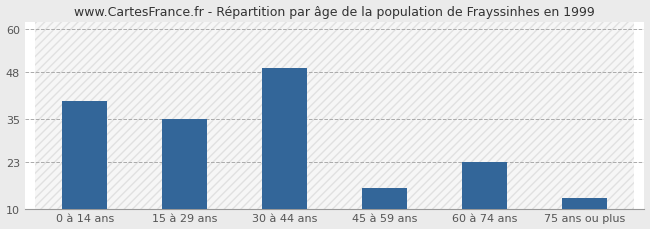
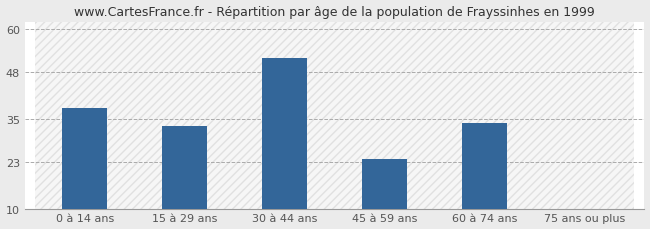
0 à 14 ans: 40 -> 38
15 à 29 ans: 35 -> 33
30 à 44 ans: 49 -> 52
45 à 59 ans: 16 -> 24
60 à 74 ans: 23 -> 34
75 ans ou plus: 13 -> 10
